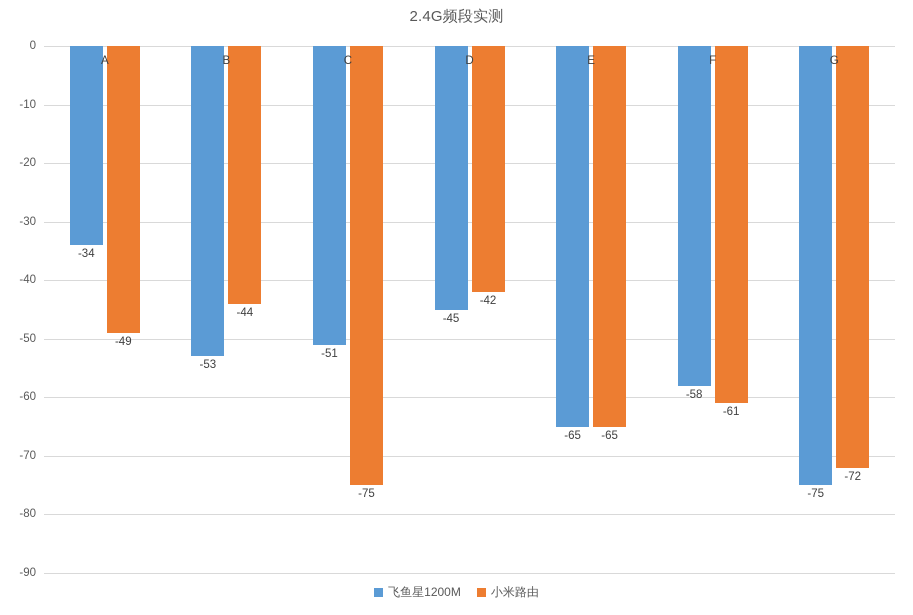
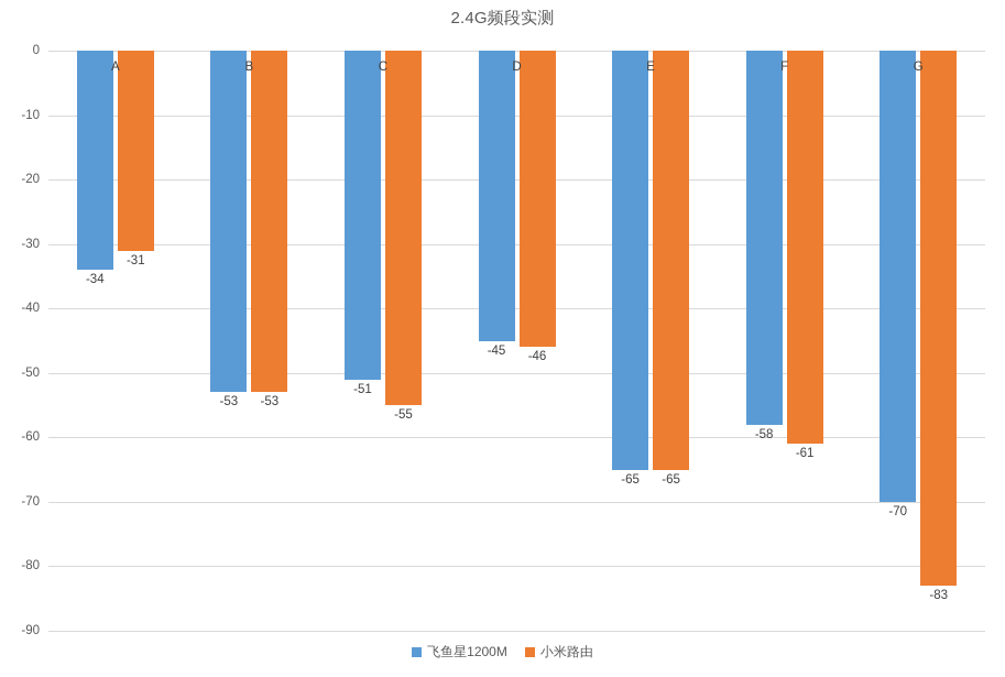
小米路由/A: -49 -> -31
小米路由/B: -44 -> -53
小米路由/C: -75 -> -55
小米路由/D: -42 -> -46
飞鱼星1200M/G: -75 -> -70
小米路由/G: -72 -> -83
